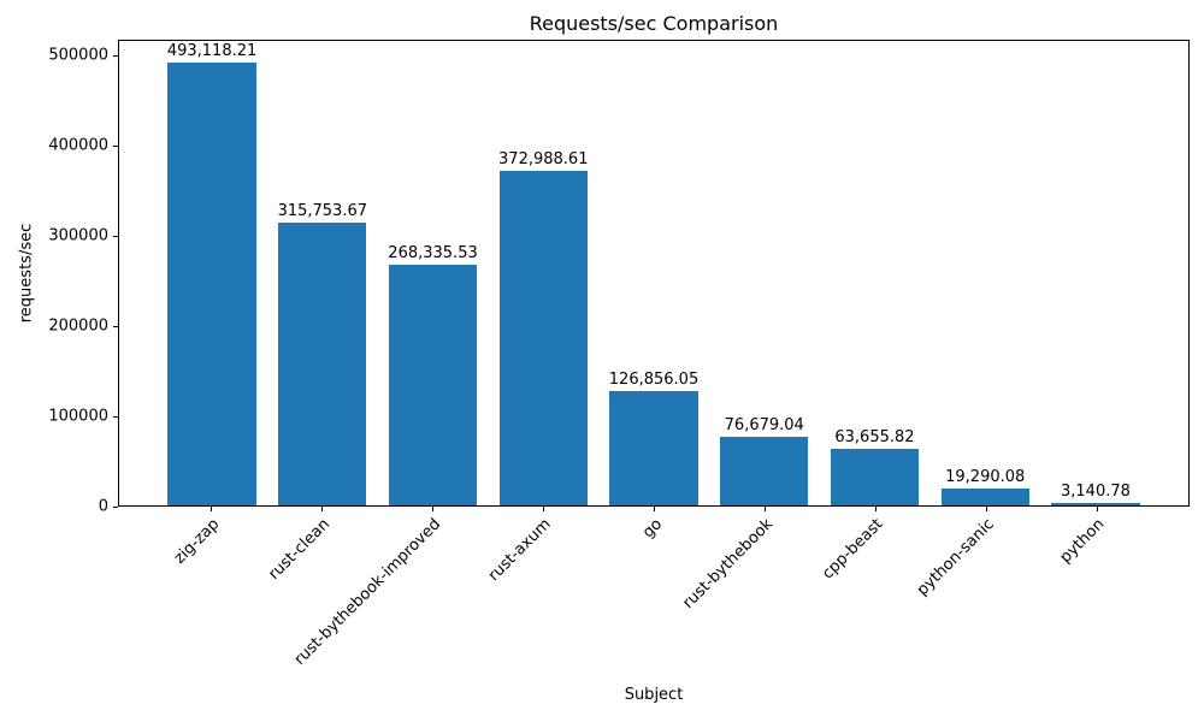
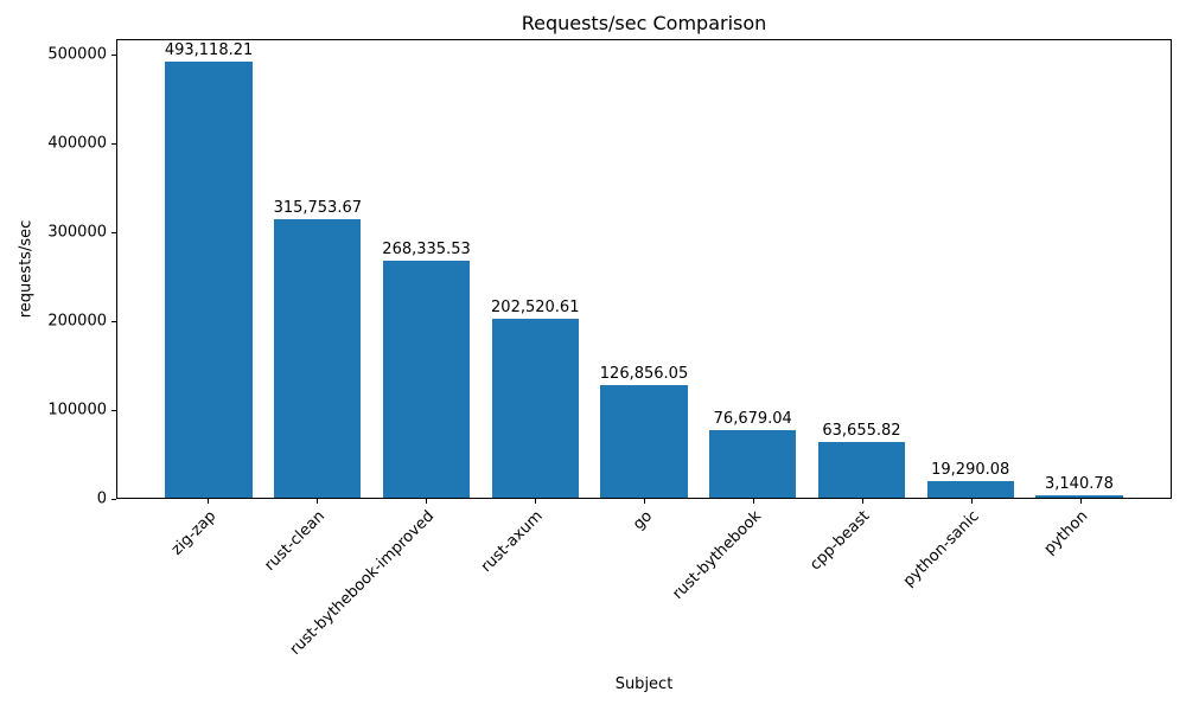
rust-axum: 372,988.61 -> 202,520.61
